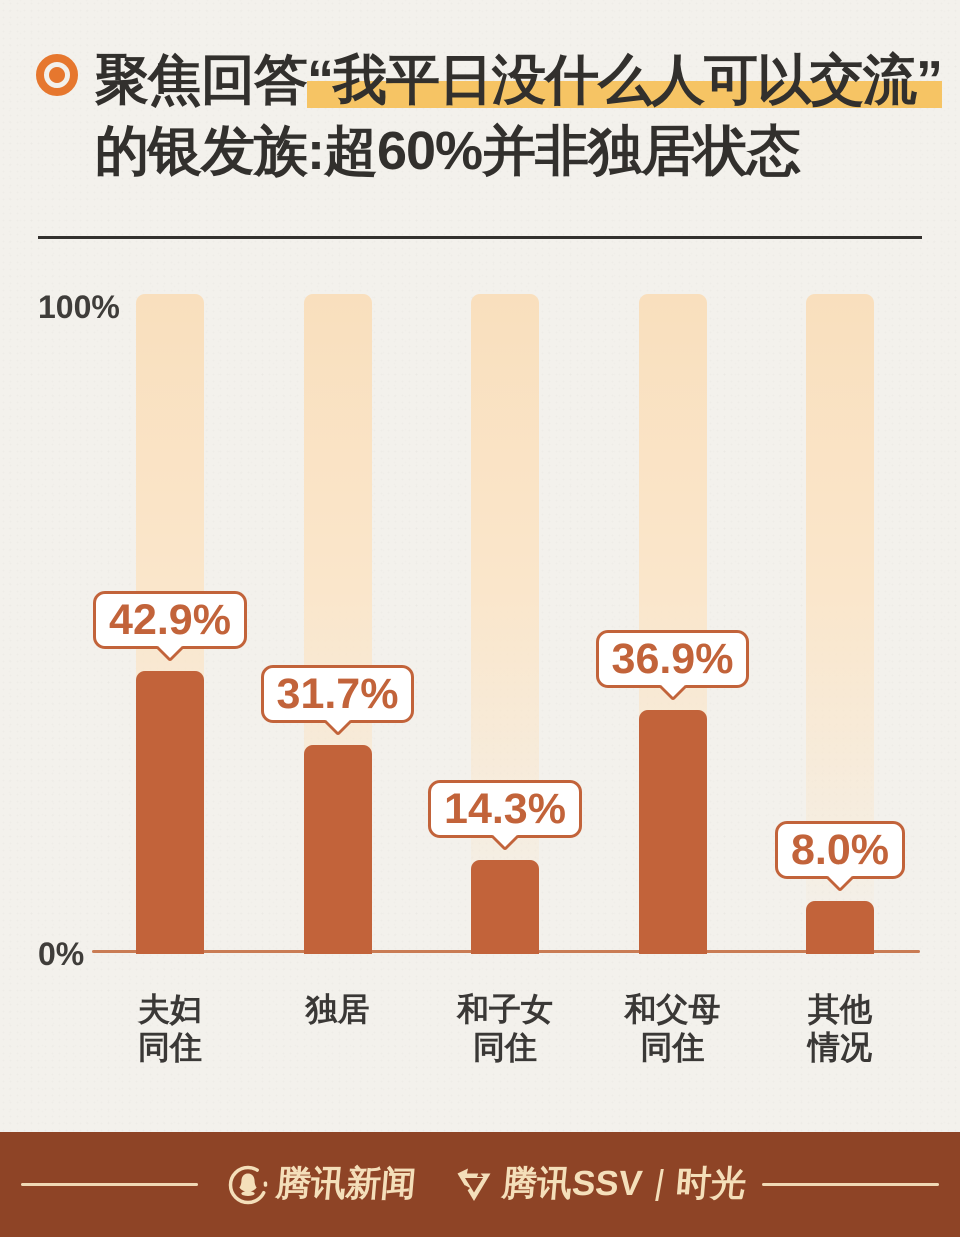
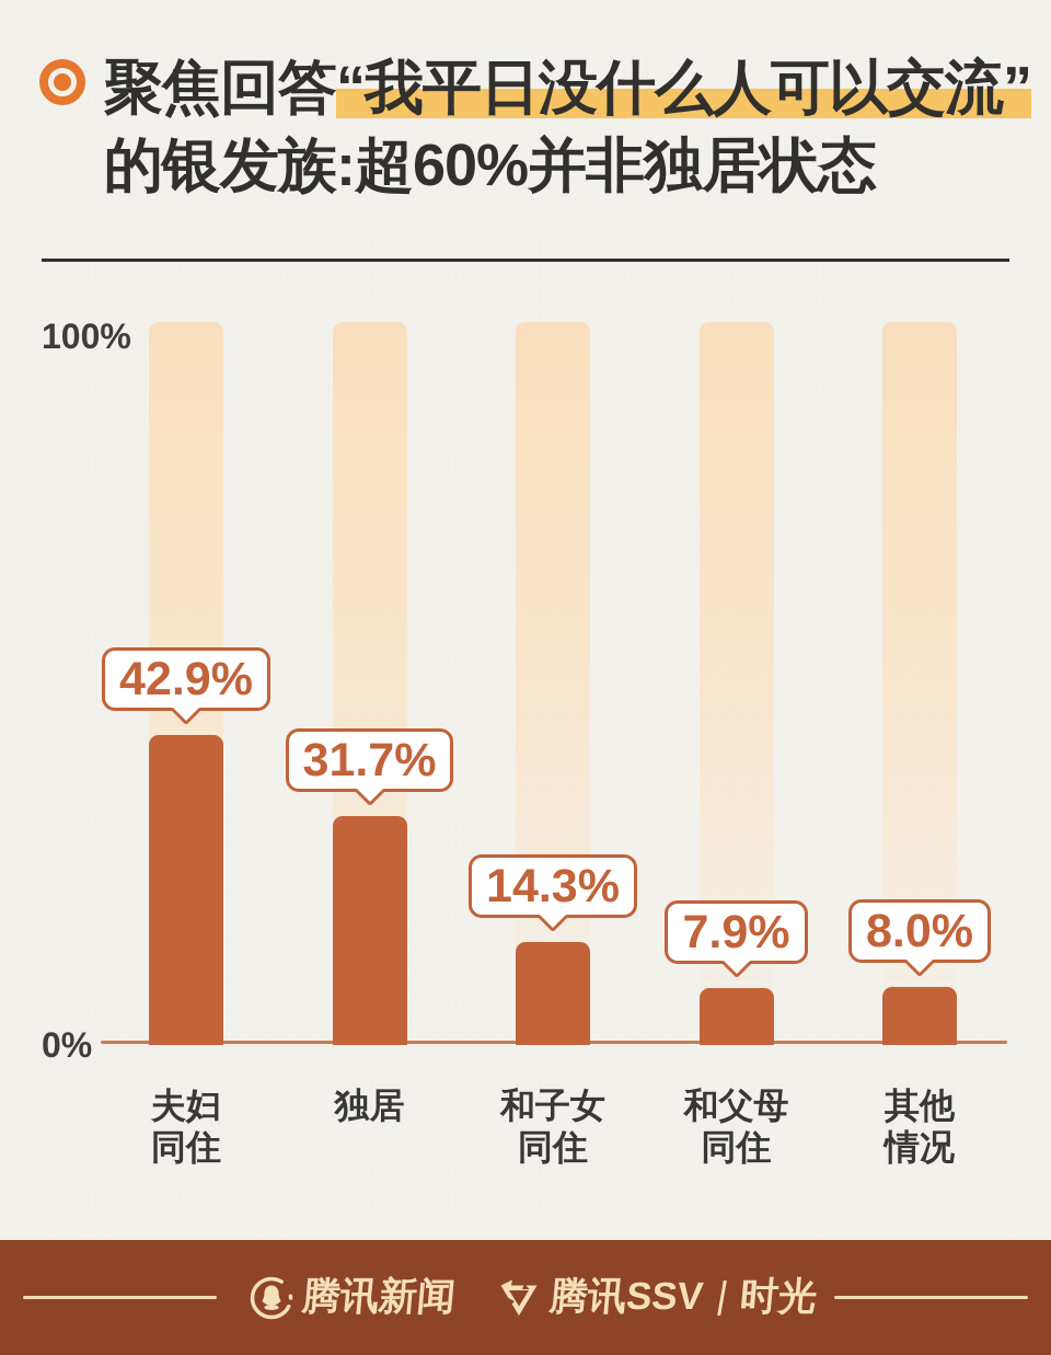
和父母 同住: 36.9% -> 7.9%
